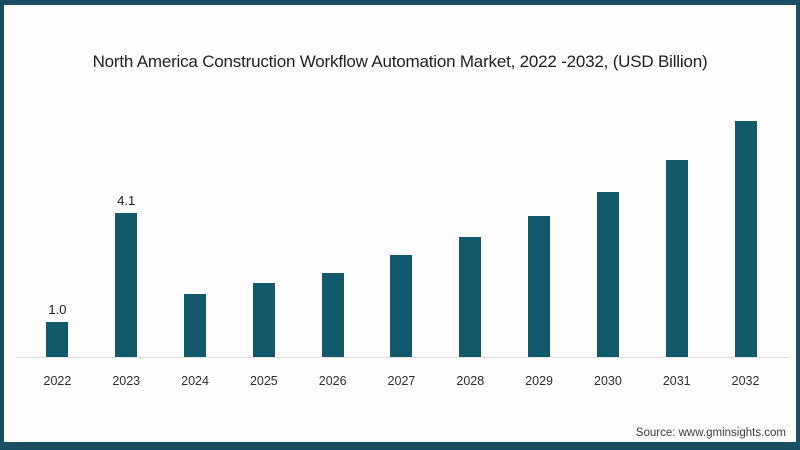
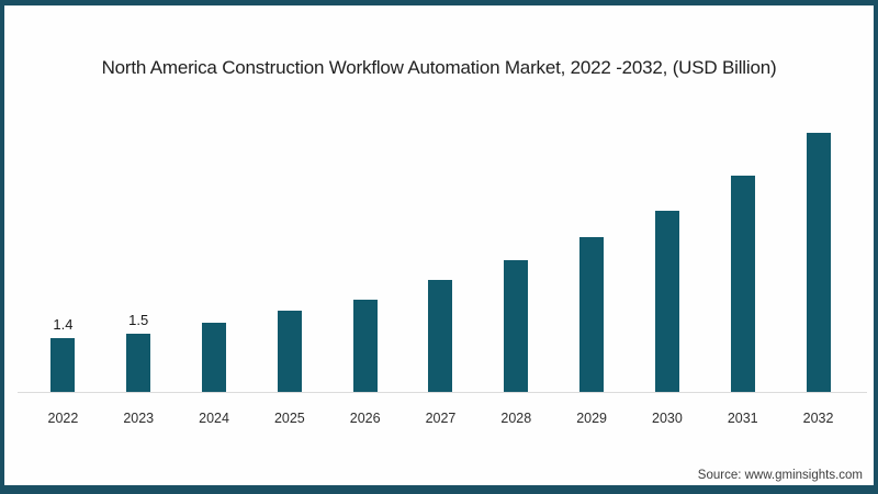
2022: 1.0 -> 1.4
2023: 4.1 -> 1.5
